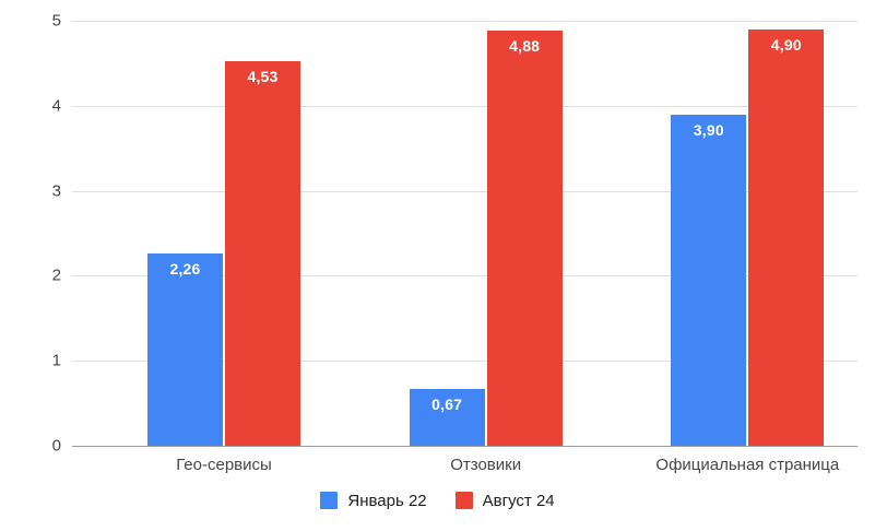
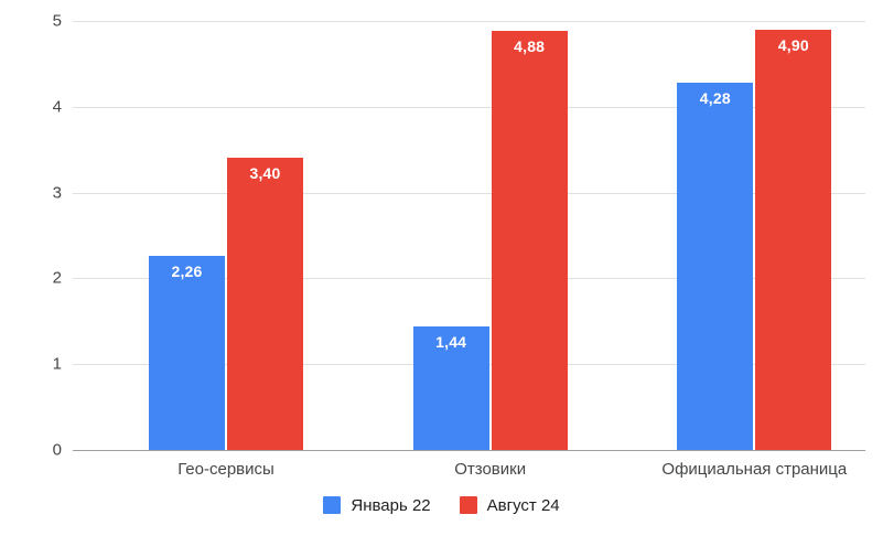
Август 24/Гео-сервисы: 4,53 -> 3,40
Январь 22/Отзовики: 0,67 -> 1,44
Январь 22/Официальная страница: 3,90 -> 4,28
